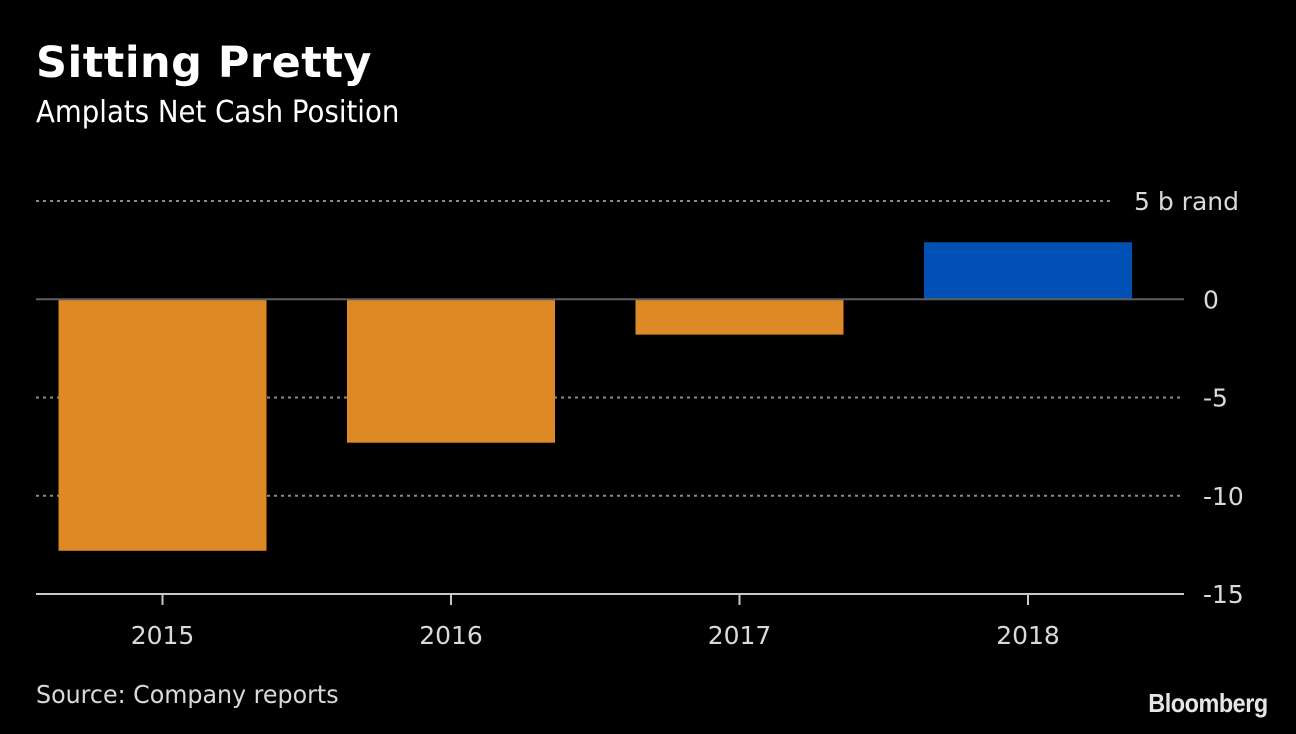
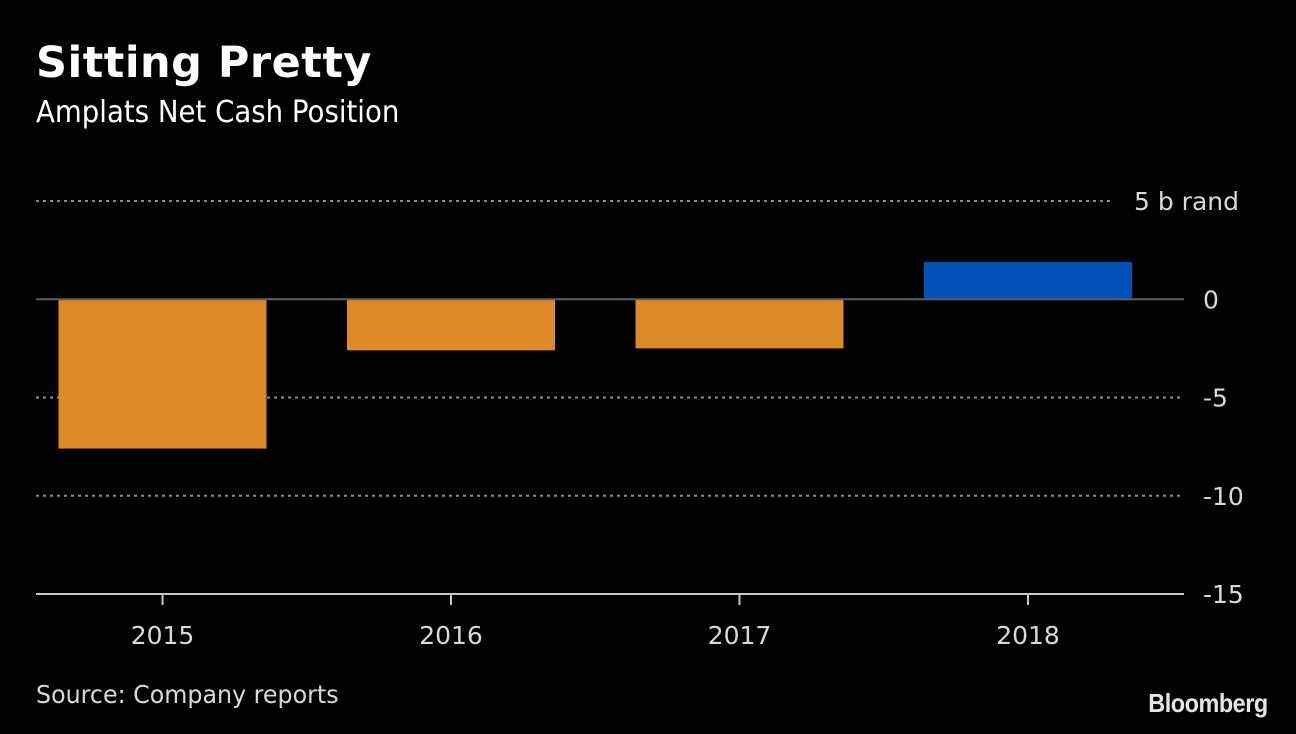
2015: -12.8 -> -7.6
2016: -7.3 -> -2.6
2017: -1.8 -> -2.5
2018: 2.9 -> 1.9
